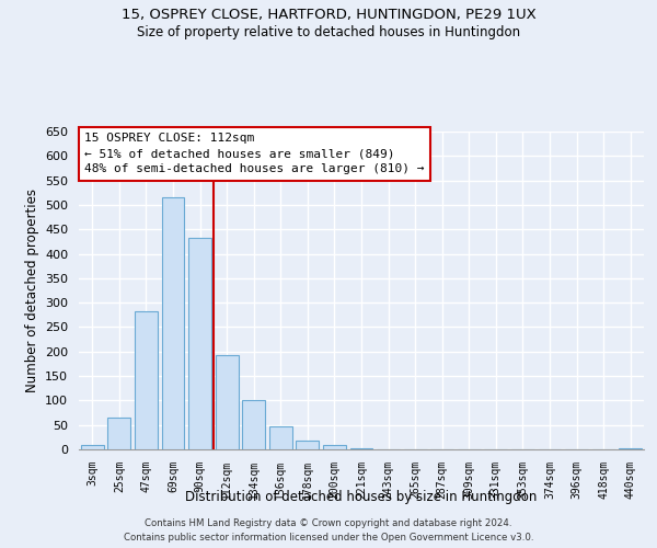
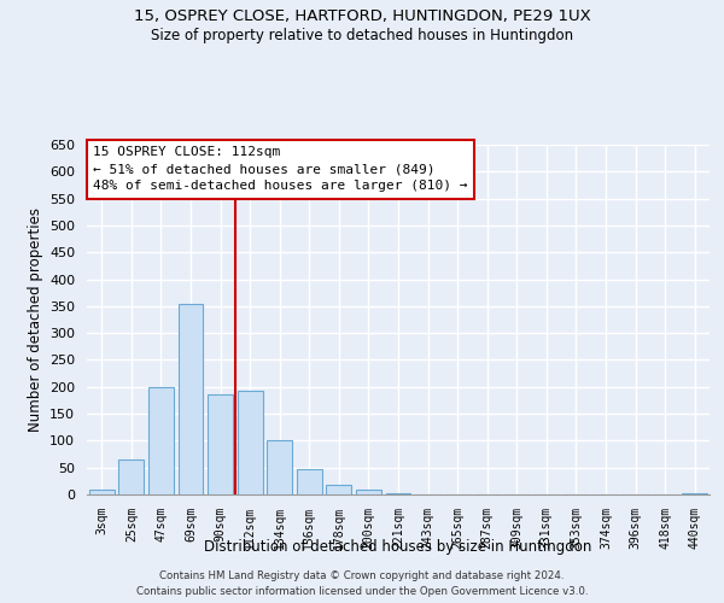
47sqm: 283 -> 200
69sqm: 515 -> 355
90sqm: 433 -> 185
